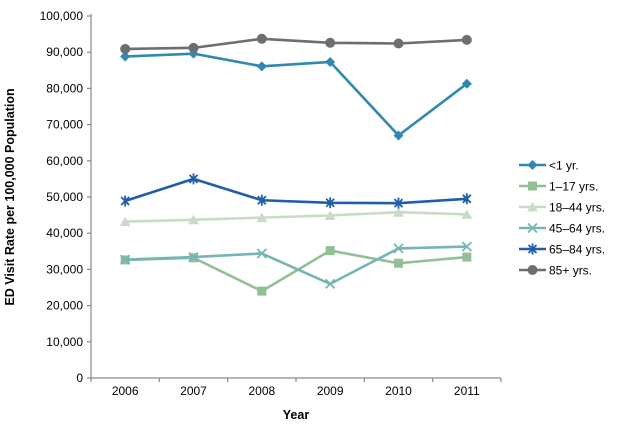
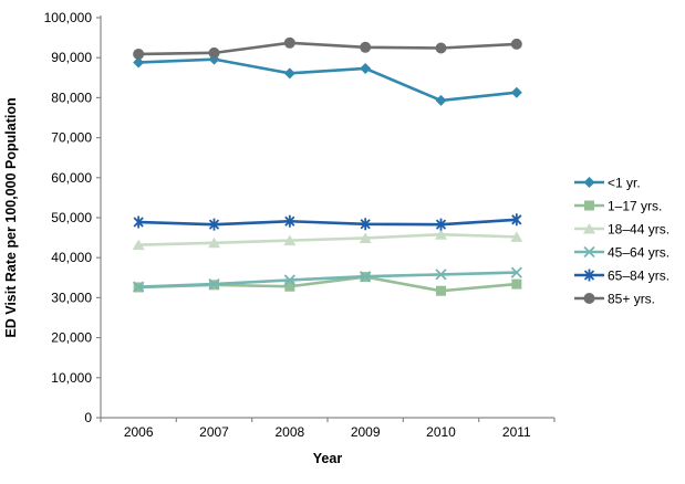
65–84 yrs./2007: 55000 -> 48000
1–17 yrs./2008: 24000 -> 33000
45–64 yrs./2009: 26000 -> 35000
<1 yr./2010: 67000 -> 79000
